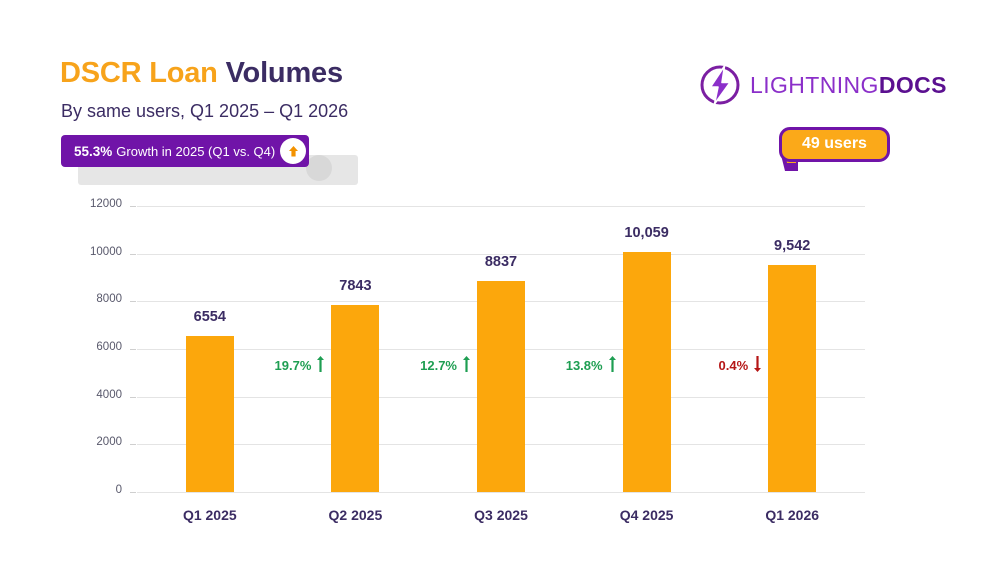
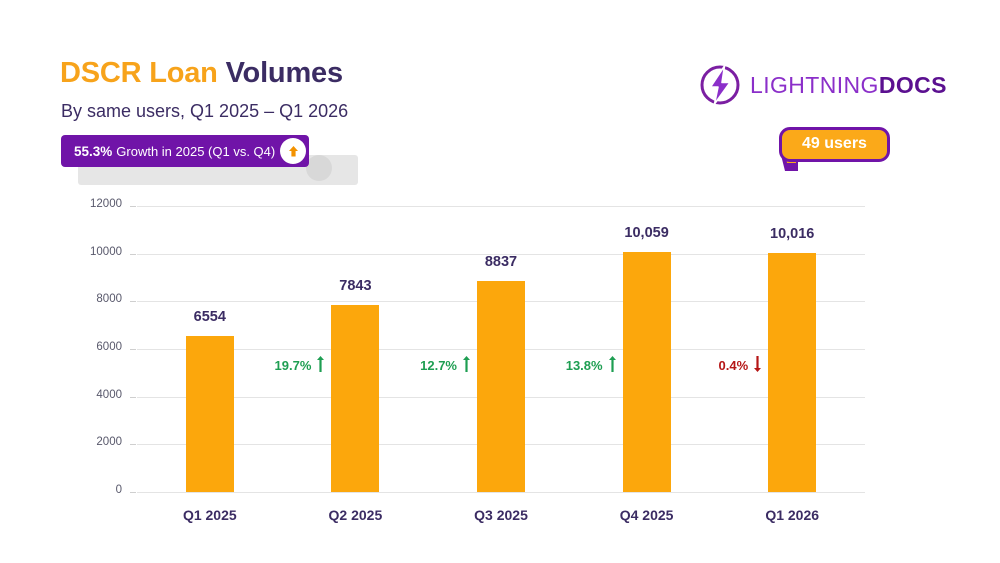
Q1 2026: 9,542 -> 10,016
